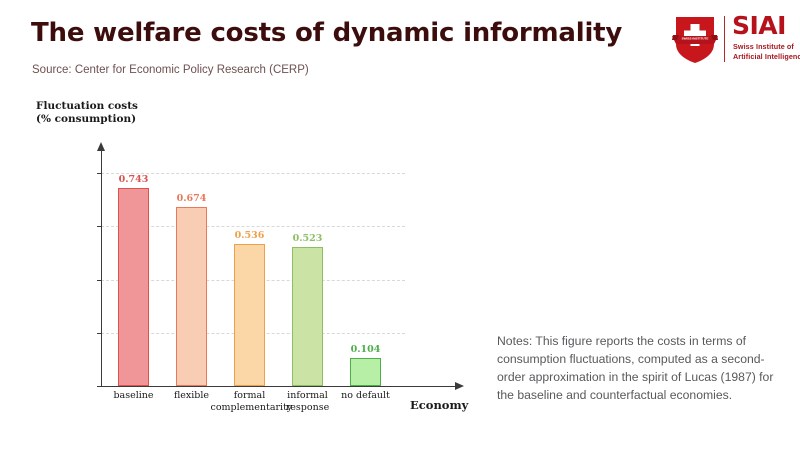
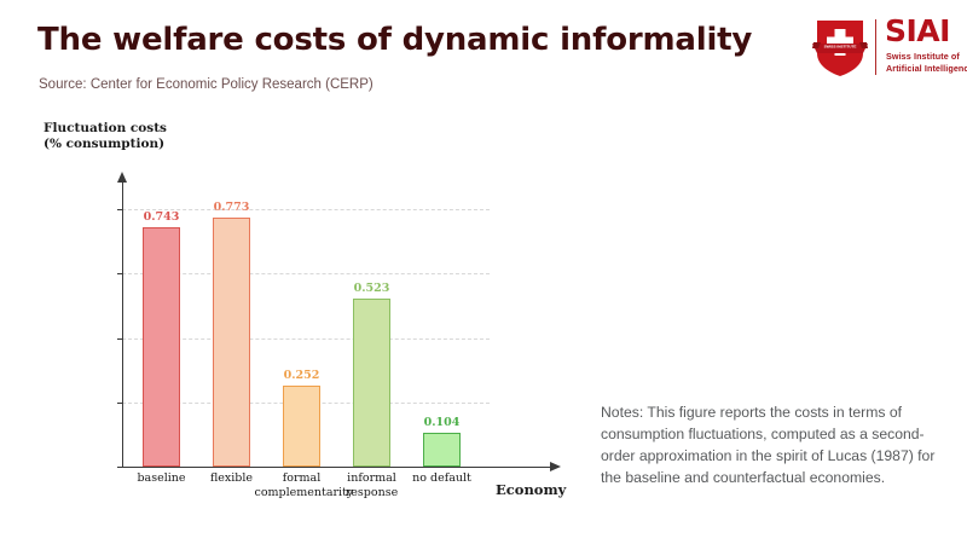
flexible: 0.674 -> 0.773
formal complementarity: 0.536 -> 0.252
